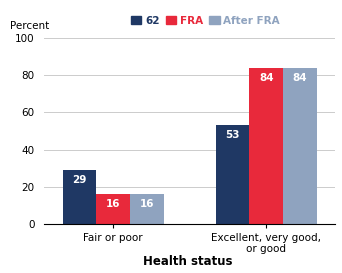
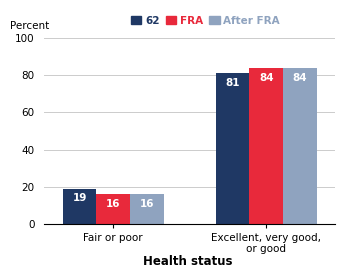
62/Fair or poor: 29 -> 19
62/Excellent, very good, or good: 53 -> 81
